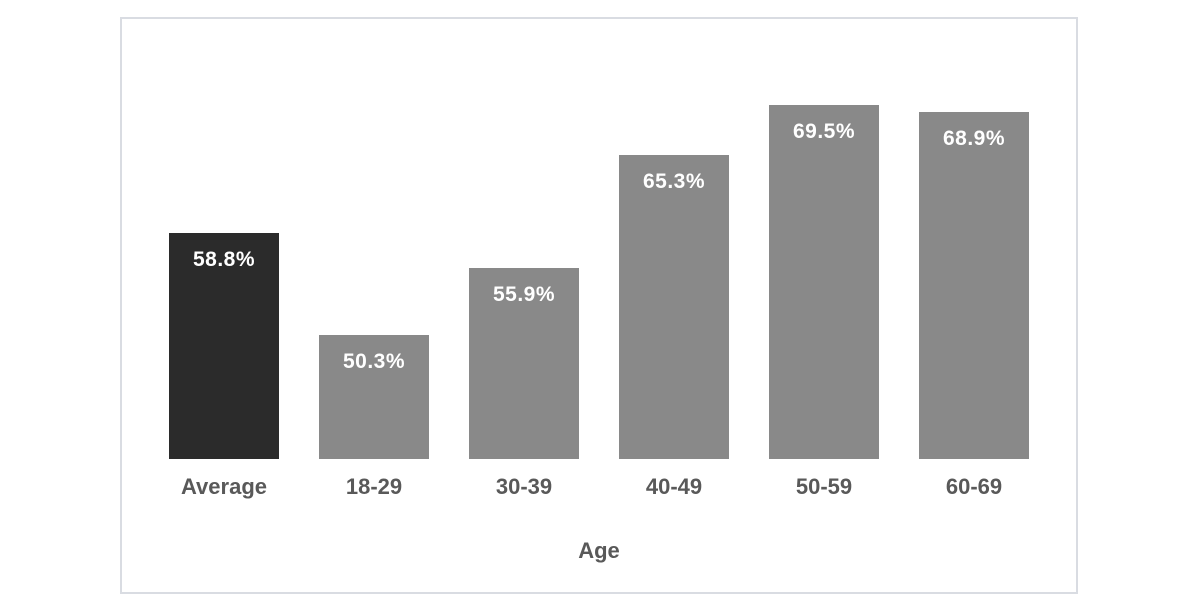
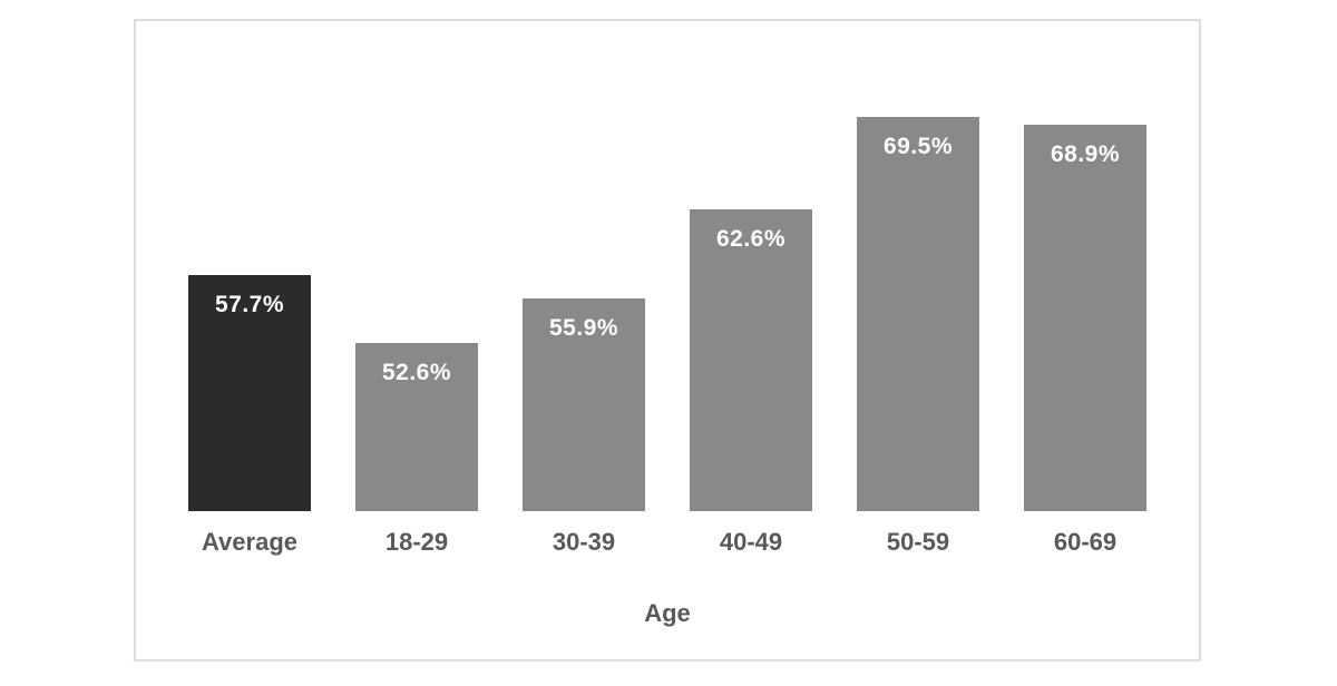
Average: 58.8% -> 57.7%
18-29: 50.3% -> 52.6%
40-49: 65.3% -> 62.6%
